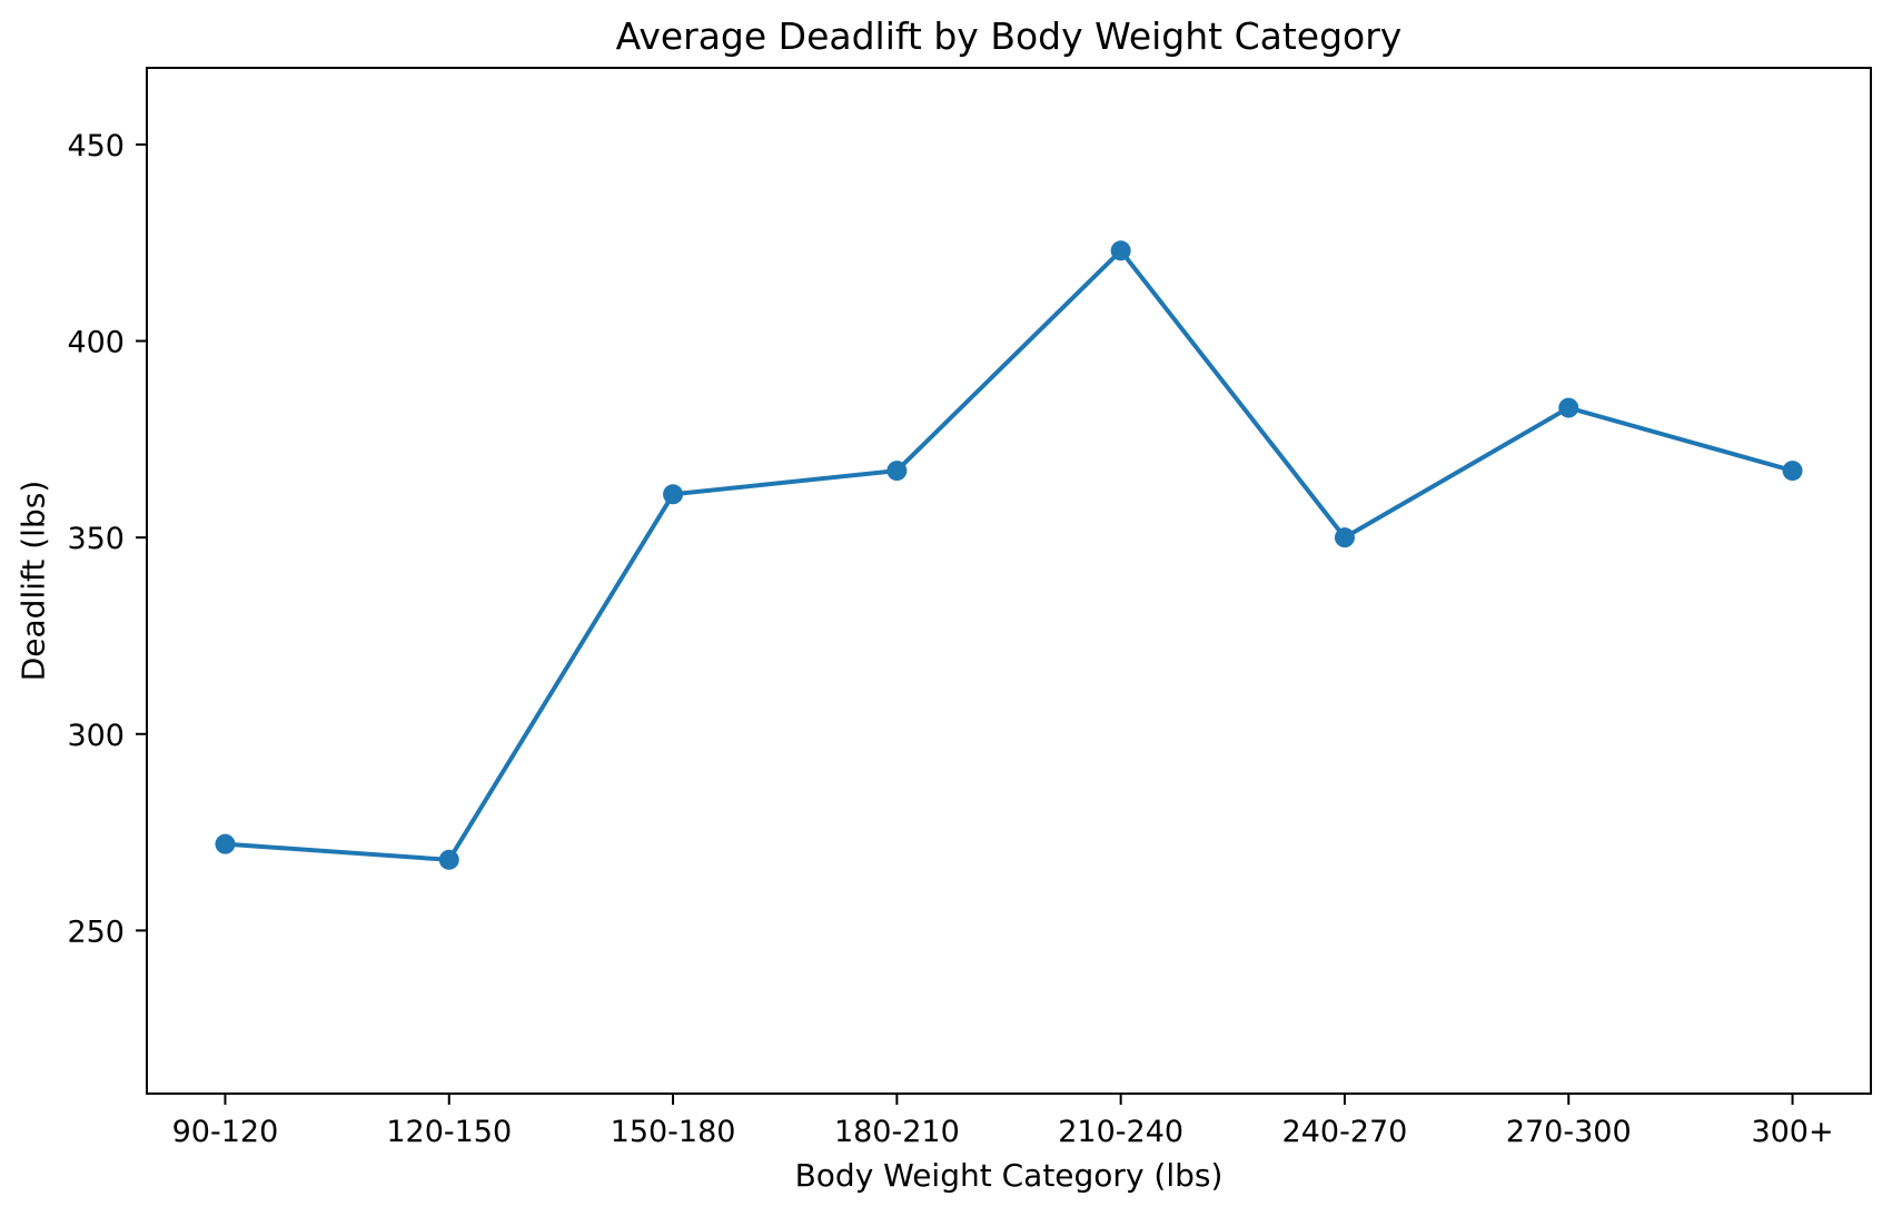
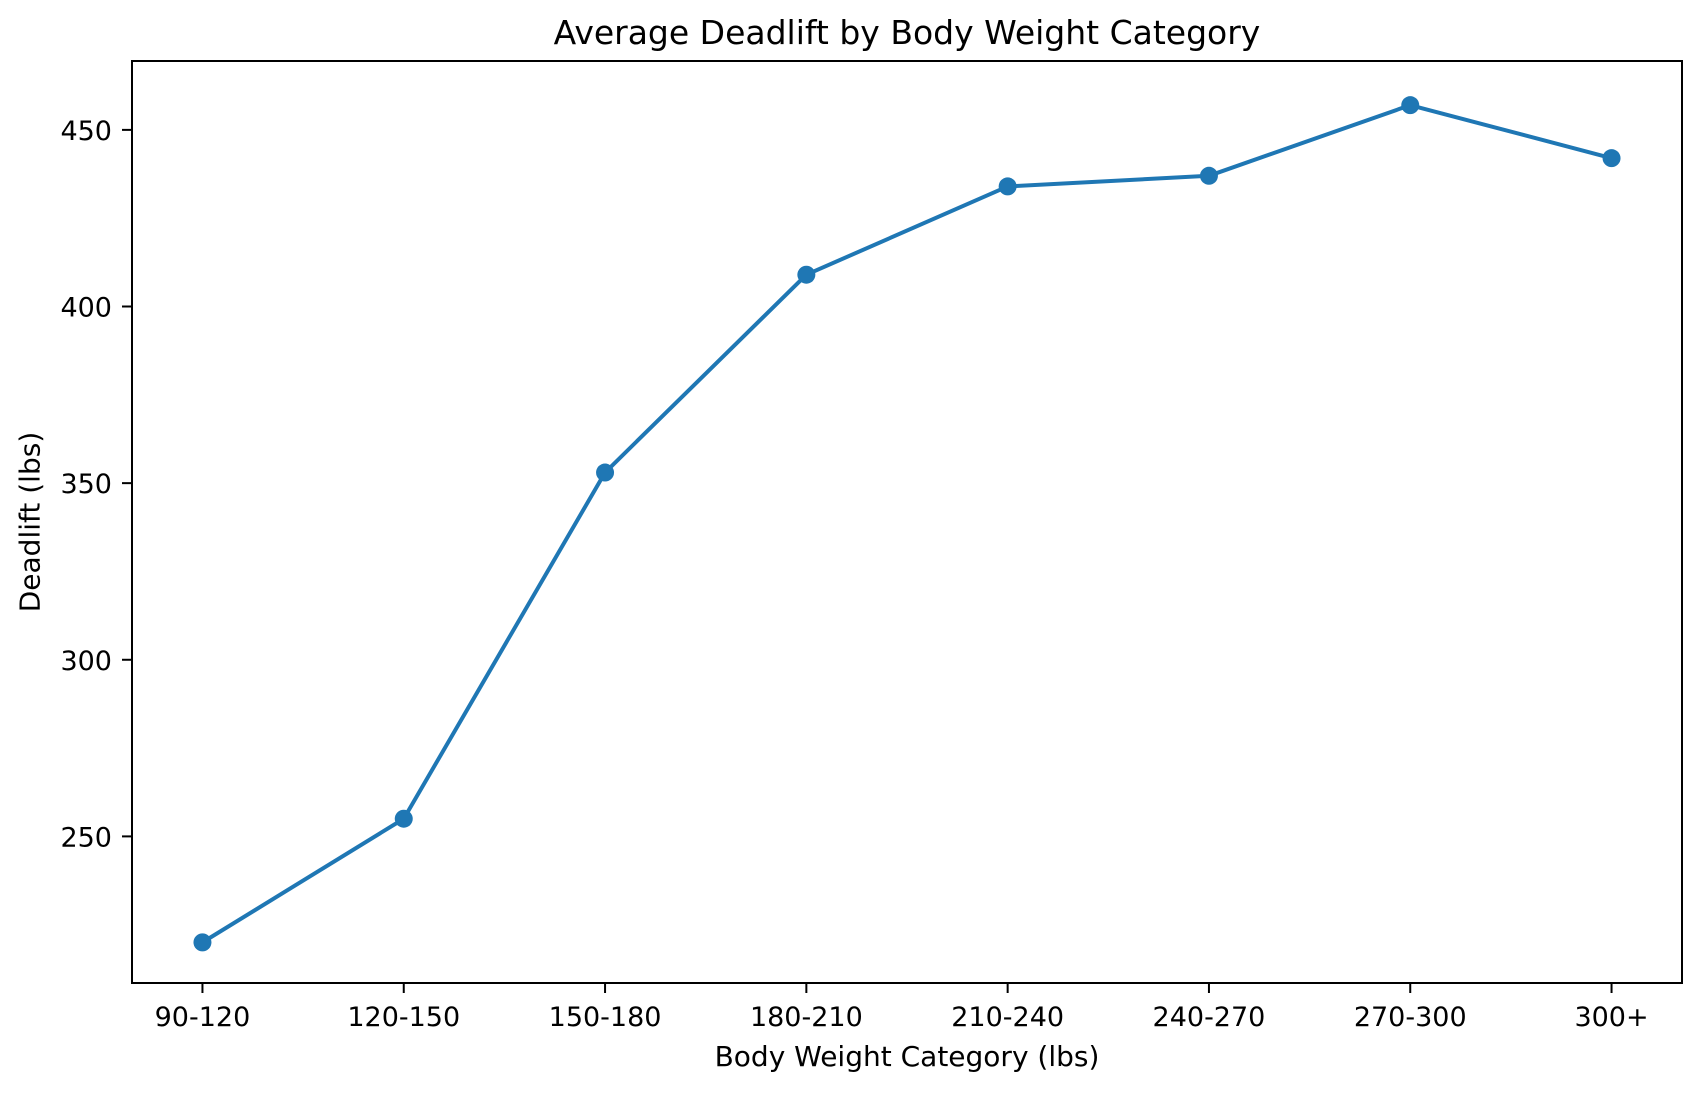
90-120: 272 -> 220
120-150: 268 -> 255
150-180: 361 -> 353
180-210: 367 -> 409
210-240: 423 -> 434
240-270: 350 -> 437
270-300: 383 -> 457
300+: 367 -> 442
